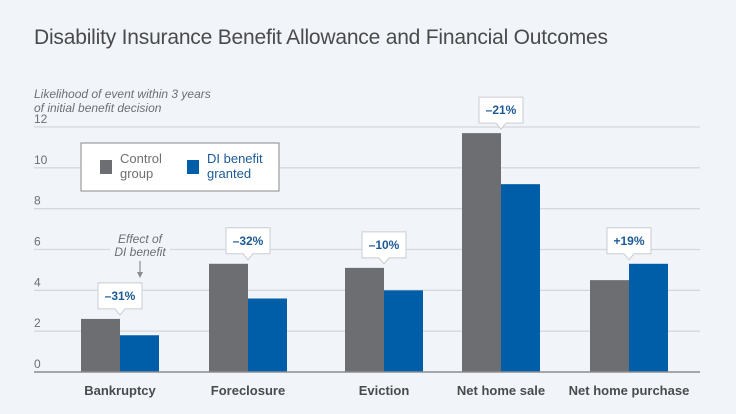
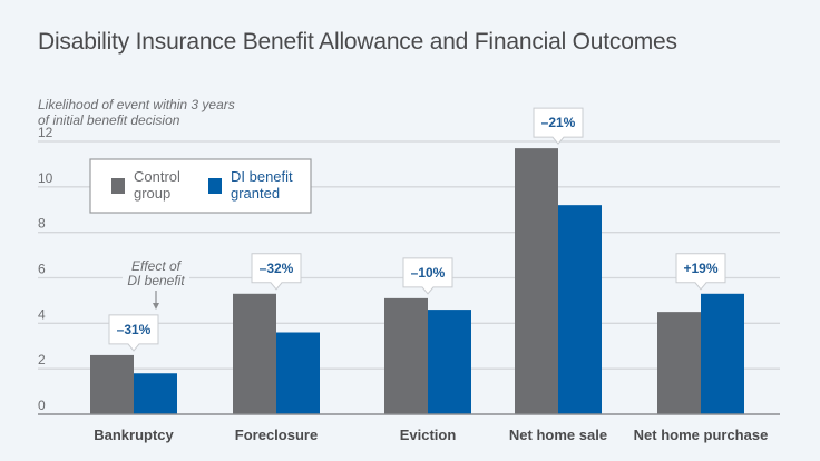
DI benefit granted/Eviction: 4.0 -> 4.6
